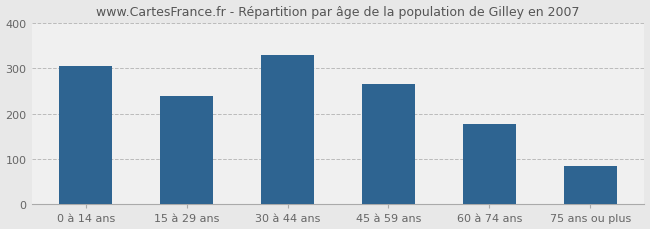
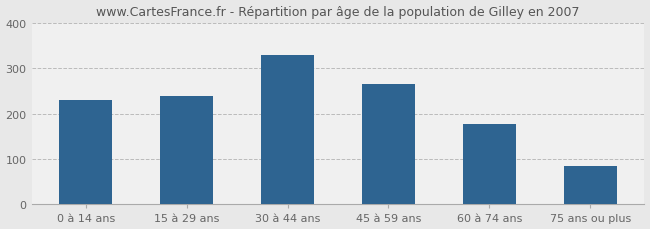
0 à 14 ans: 305 -> 230
